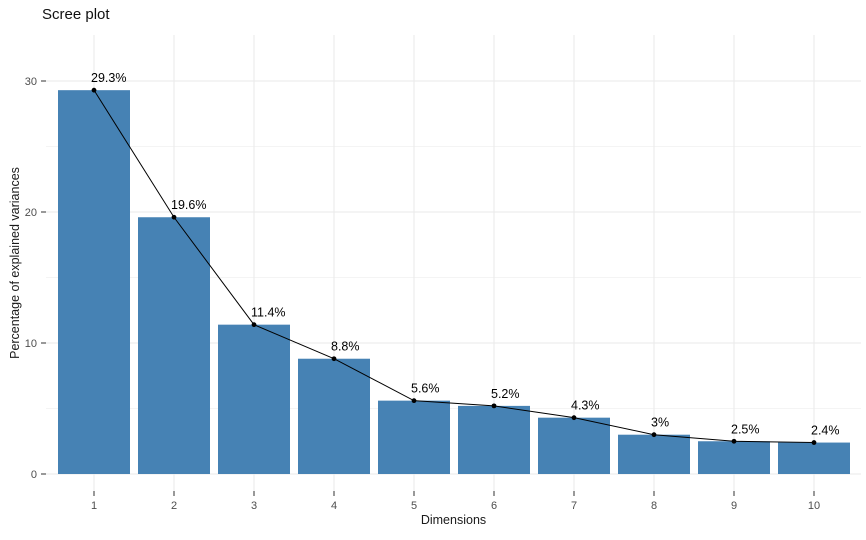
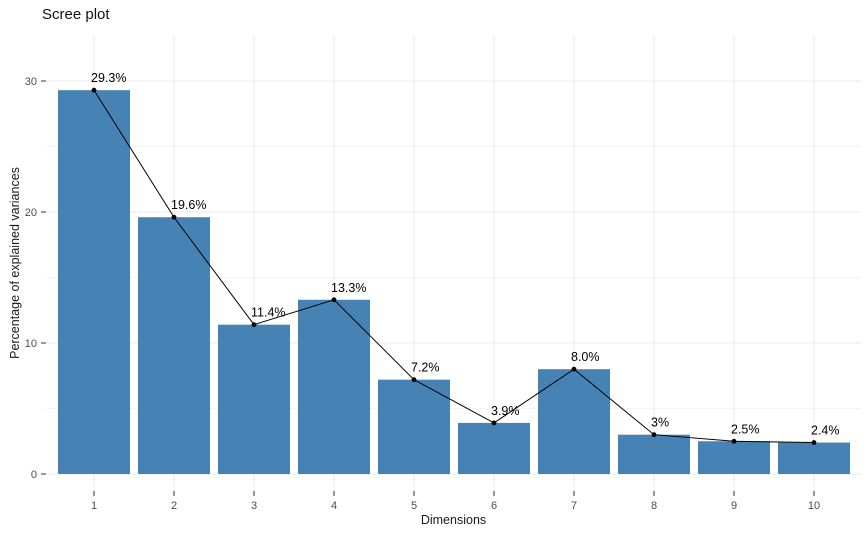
4: 8.8% -> 13.3%
5: 5.6% -> 7.2%
6: 5.2% -> 3.9%
7: 4.3% -> 8.0%
